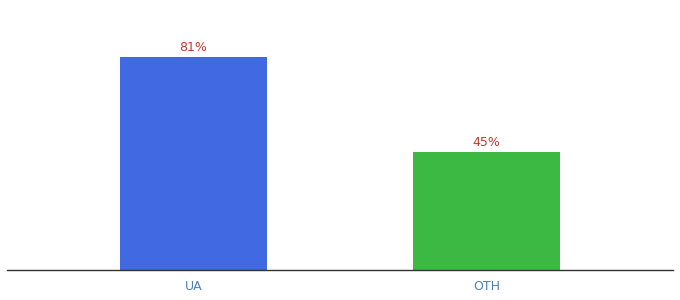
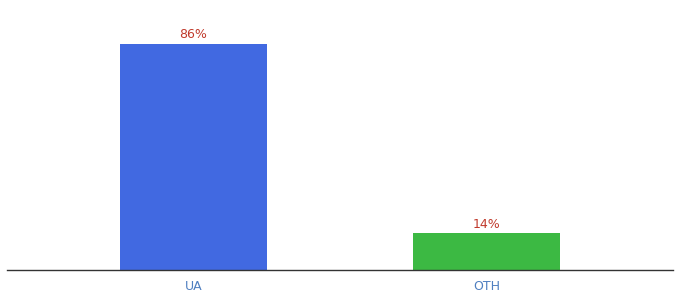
UA: 81% -> 86%
OTH: 45% -> 14%
